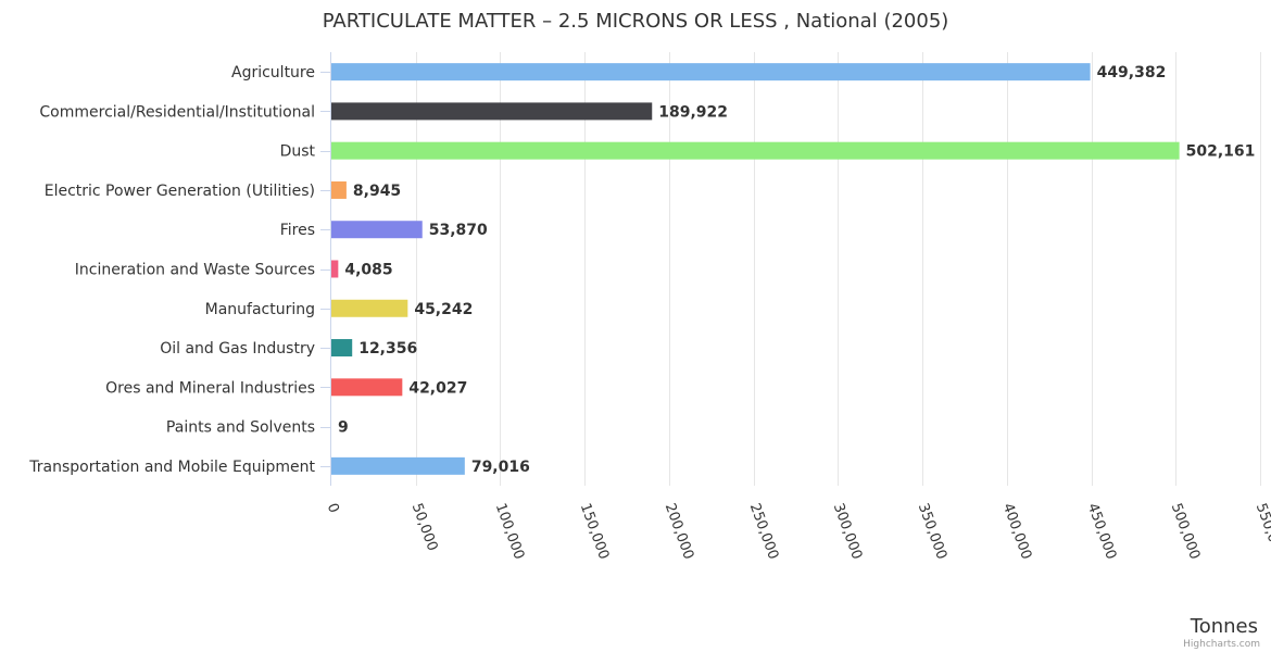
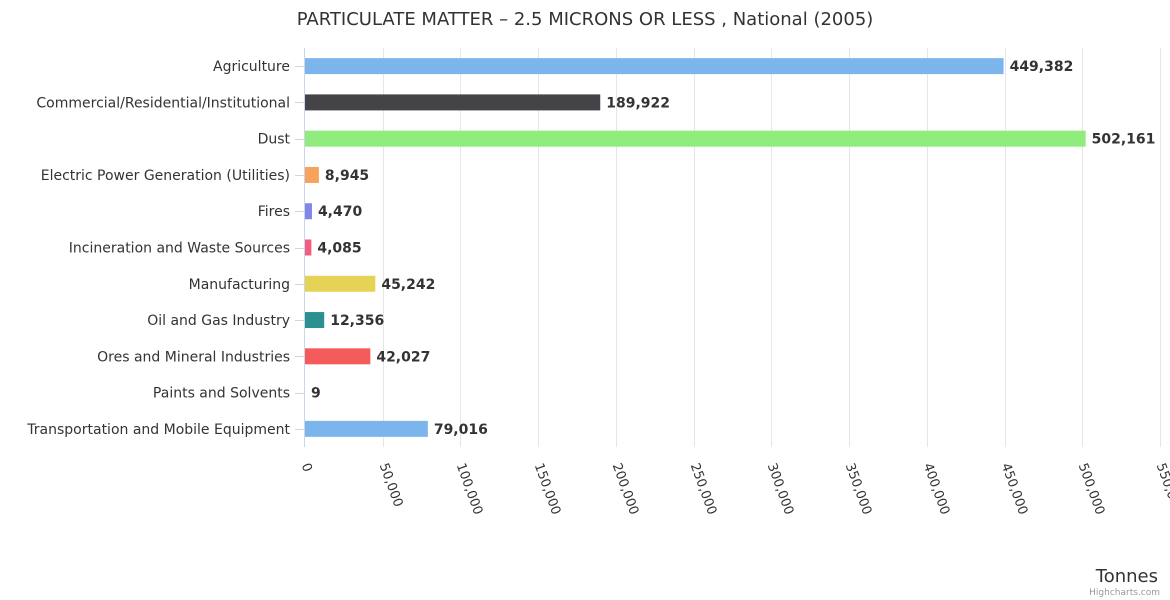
Fires: 53,870 -> 4,470
